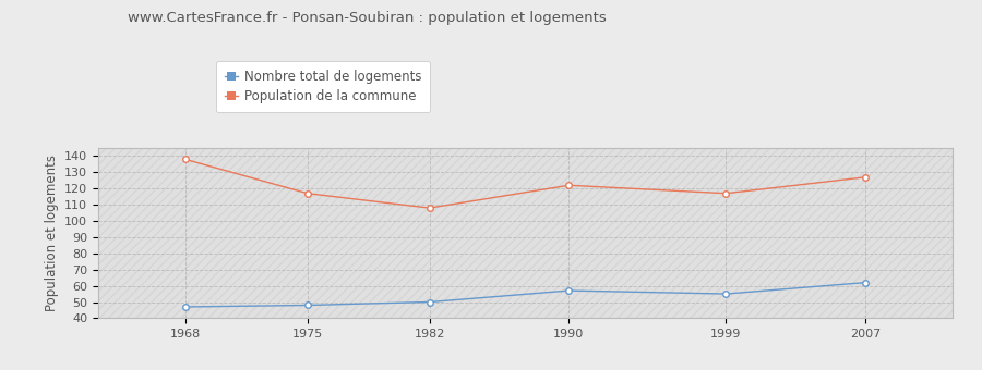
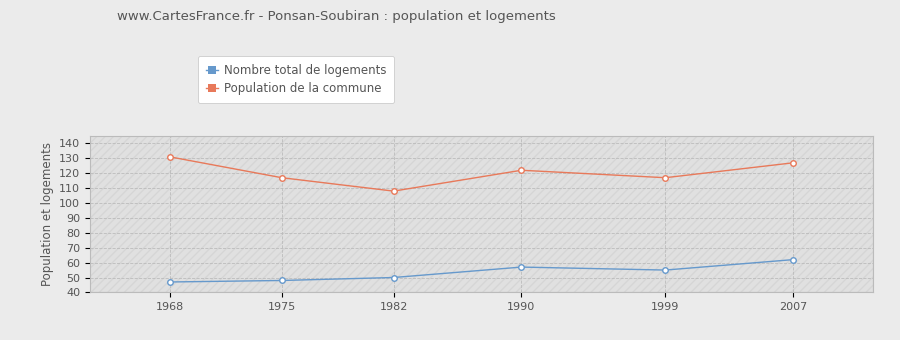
Population de la commune/1968: 138 -> 131
